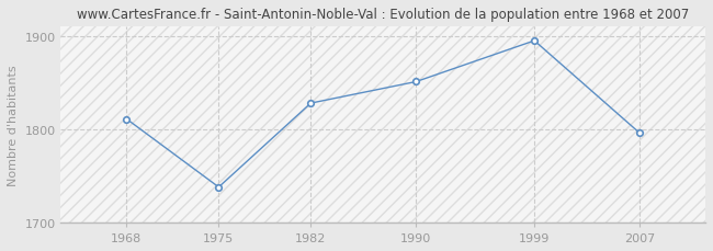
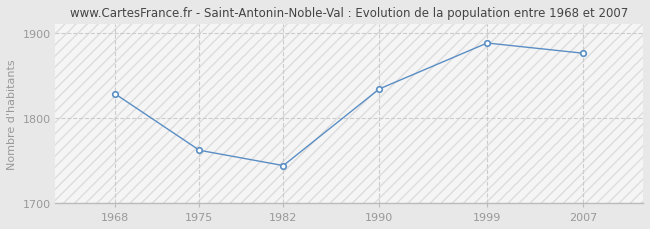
1968: 1811 -> 1828
1975: 1738 -> 1762
1982: 1828 -> 1744
1990: 1851 -> 1834
1999: 1895 -> 1888
2007: 1796 -> 1876
